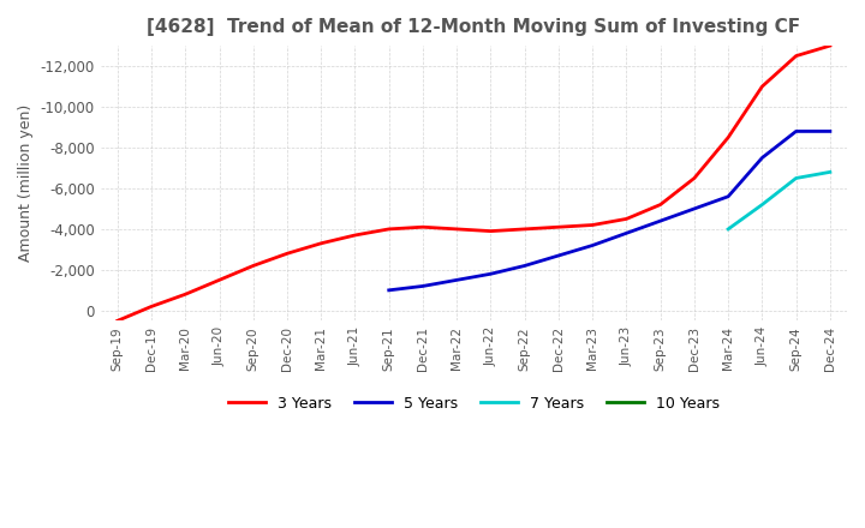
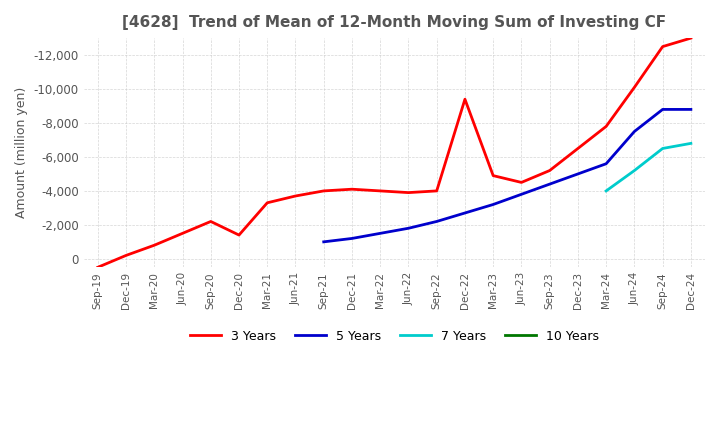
3 Years/Dec-20: -2,800 -> -1,400
3 Years/Dec-22: -4,100 -> -9,400
3 Years/Mar-23: -4,200 -> -4,900
3 Years/Mar-24: -8,500 -> -7,800
3 Years/Jun-24: -11,000 -> -10,100
